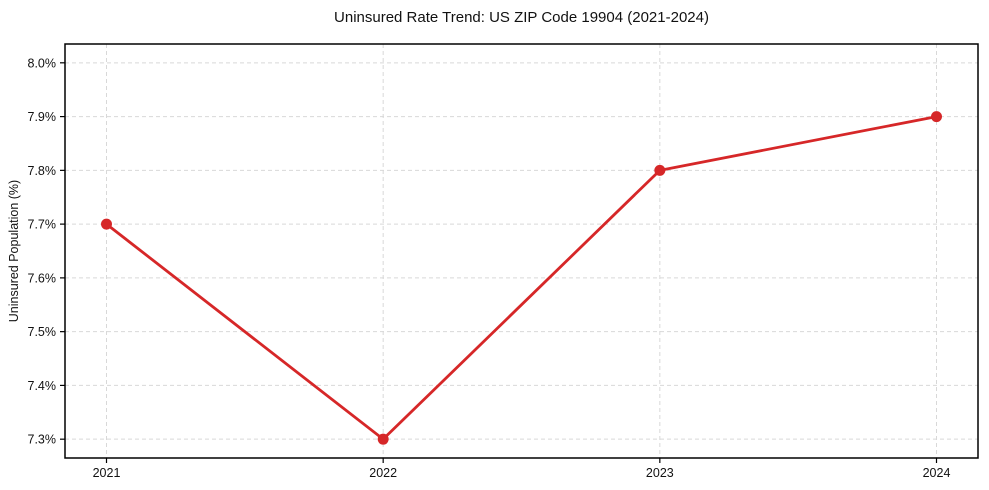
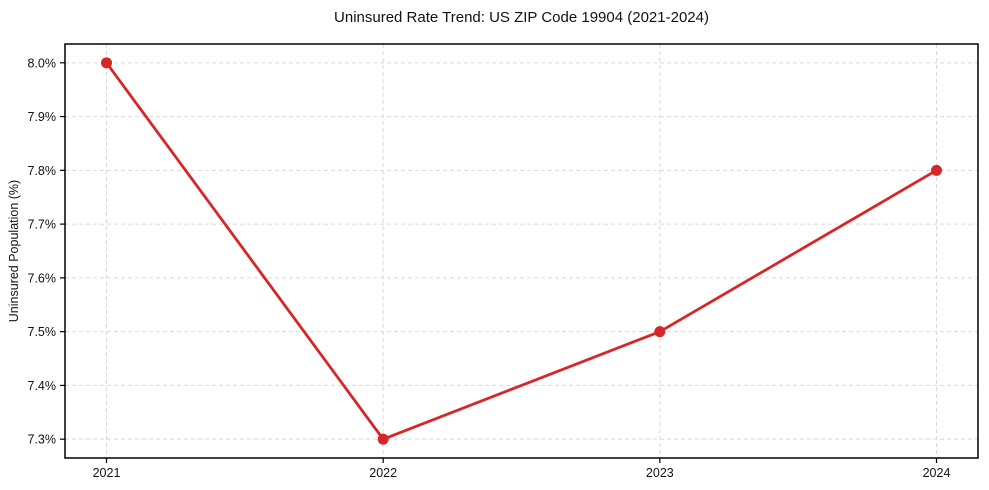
2021: 7.7% -> 8.0%
2023: 7.8% -> 7.5%
2024: 7.9% -> 7.8%
